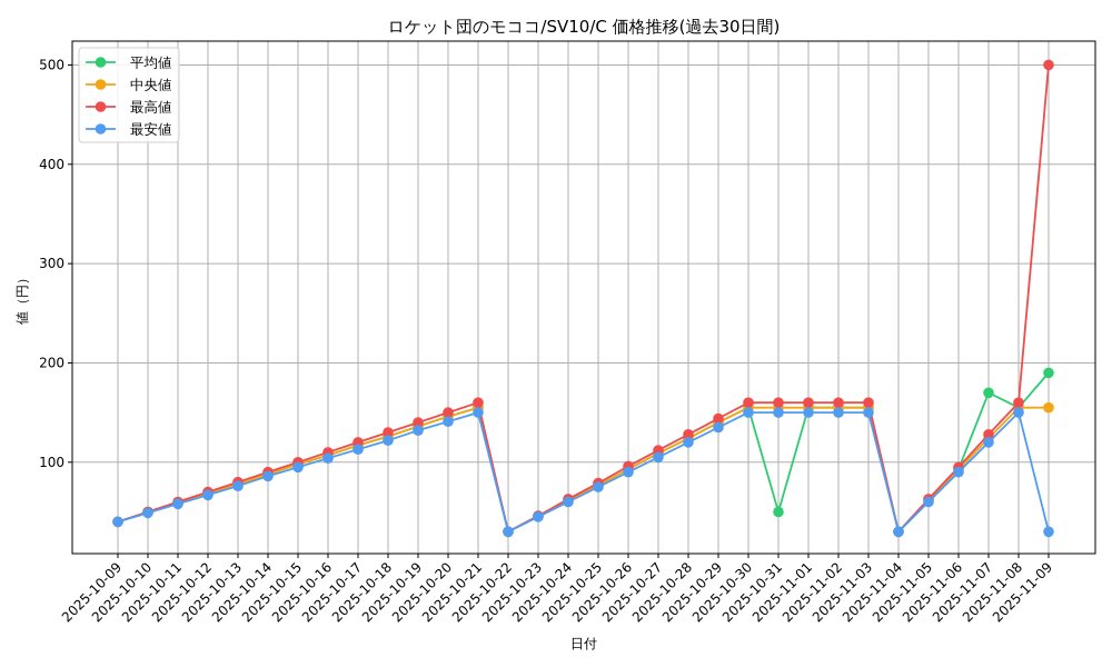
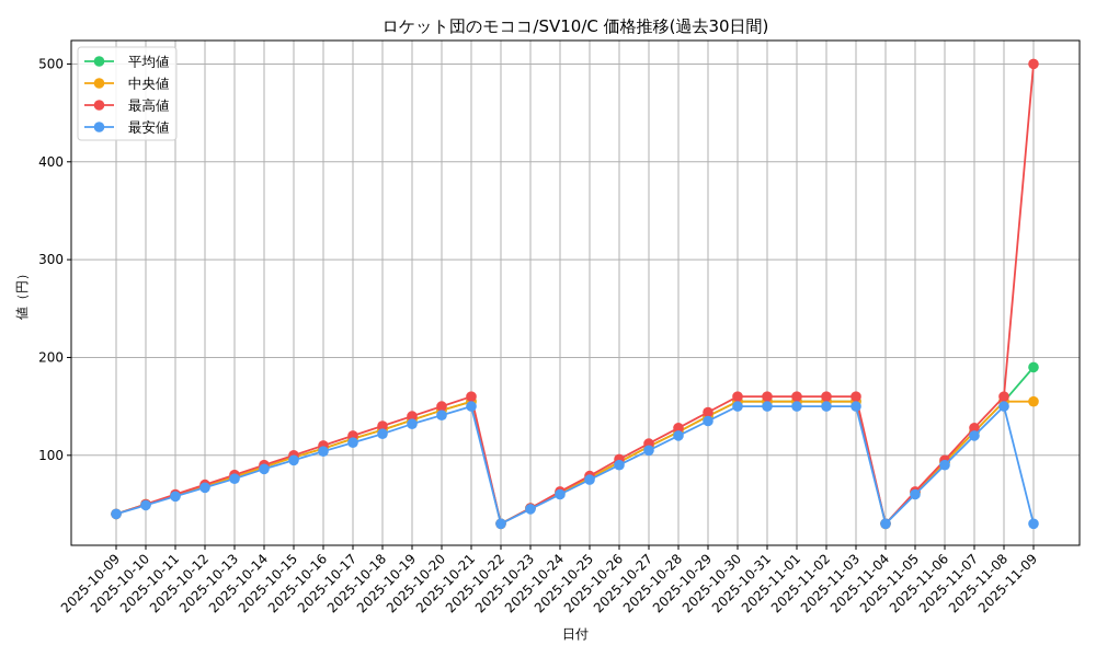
平均値/2025-10-31: 50 -> 160
平均値/2025-11-07: 170 -> 120
